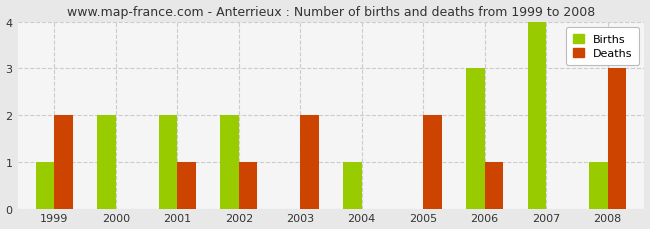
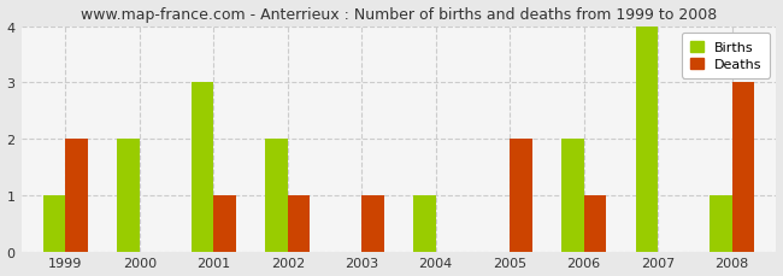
Births/2001: 2 -> 3
Deaths/2003: 2 -> 1
Births/2006: 3 -> 2
